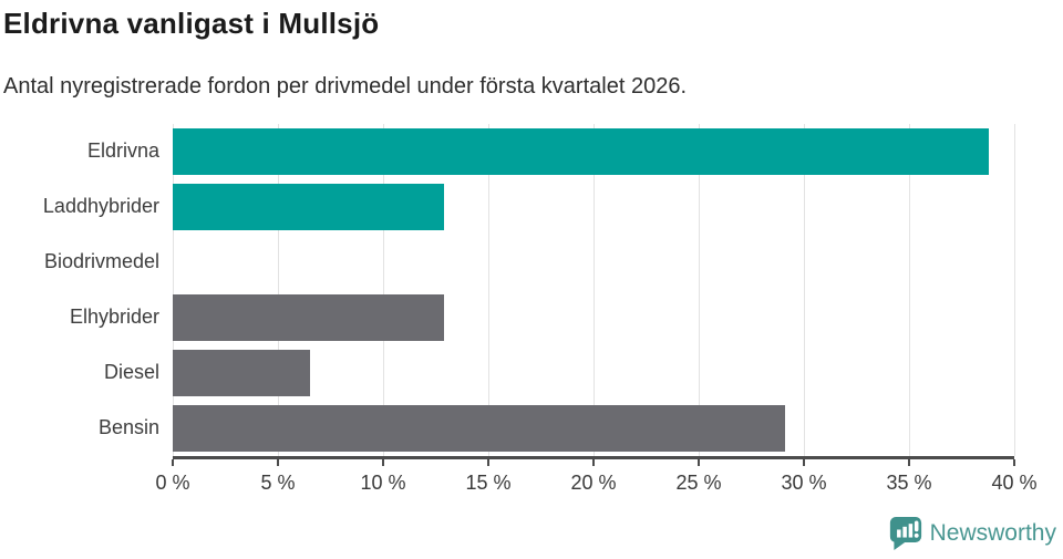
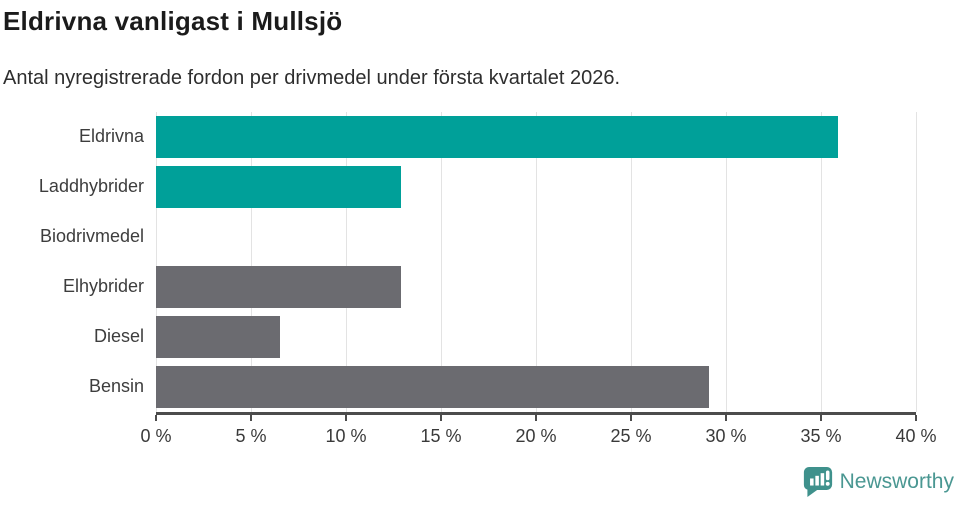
Eldrivna: 38.8% -> 35.9%
